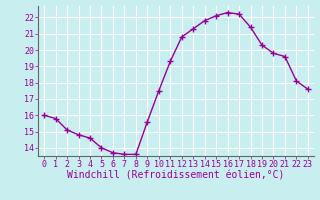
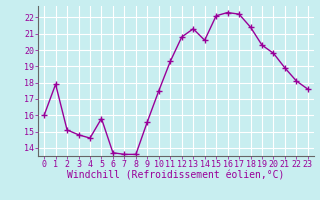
1: 15.8 -> 17.9
5: 14.0 -> 15.8
14: 21.8 -> 20.6
21: 19.6 -> 18.9
